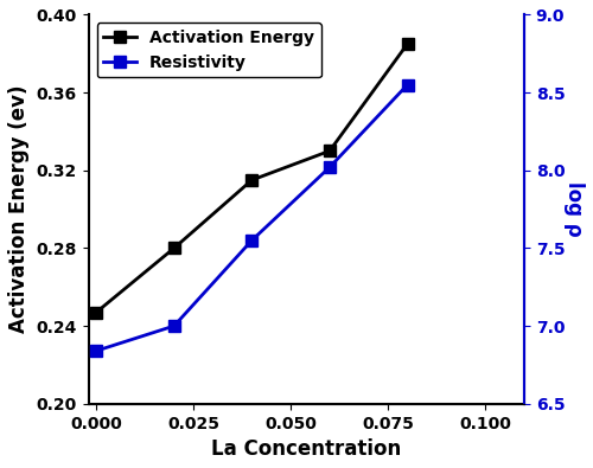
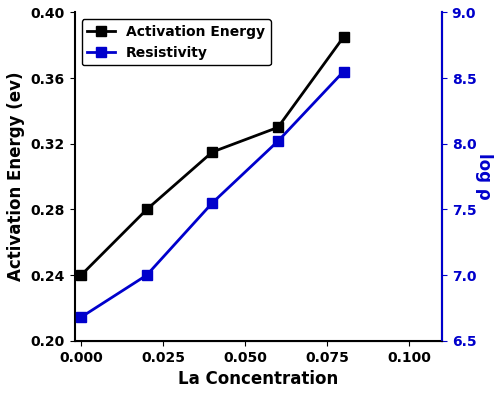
Activation Energy/0.000: 0.247 -> 0.240
Resistivity/0.000: 6.84 -> 6.68
